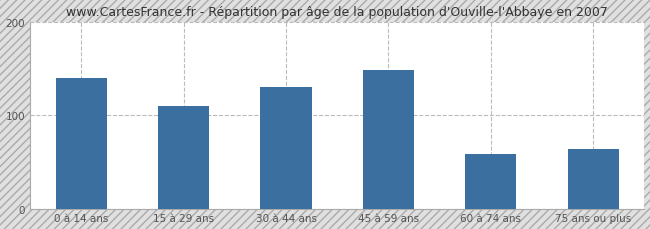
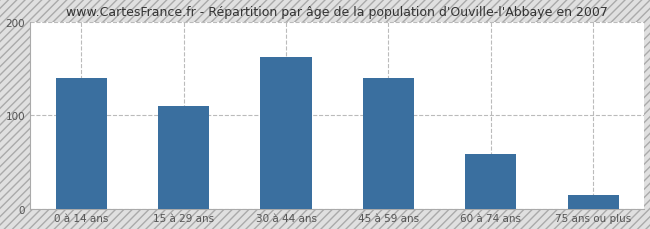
30 à 44 ans: 130 -> 162
45 à 59 ans: 148 -> 140
75 ans ou plus: 64 -> 14
